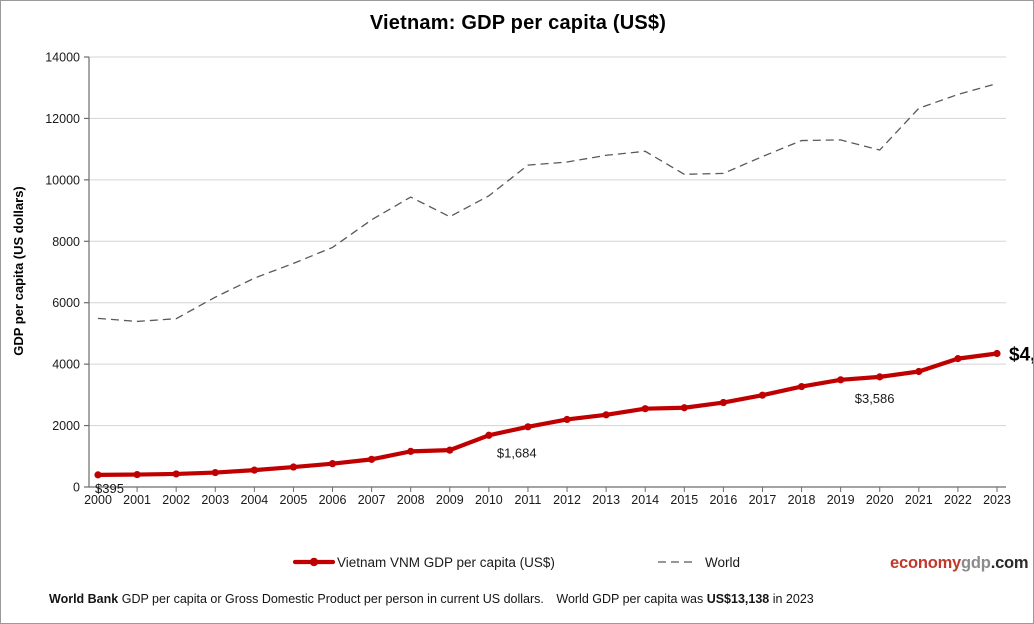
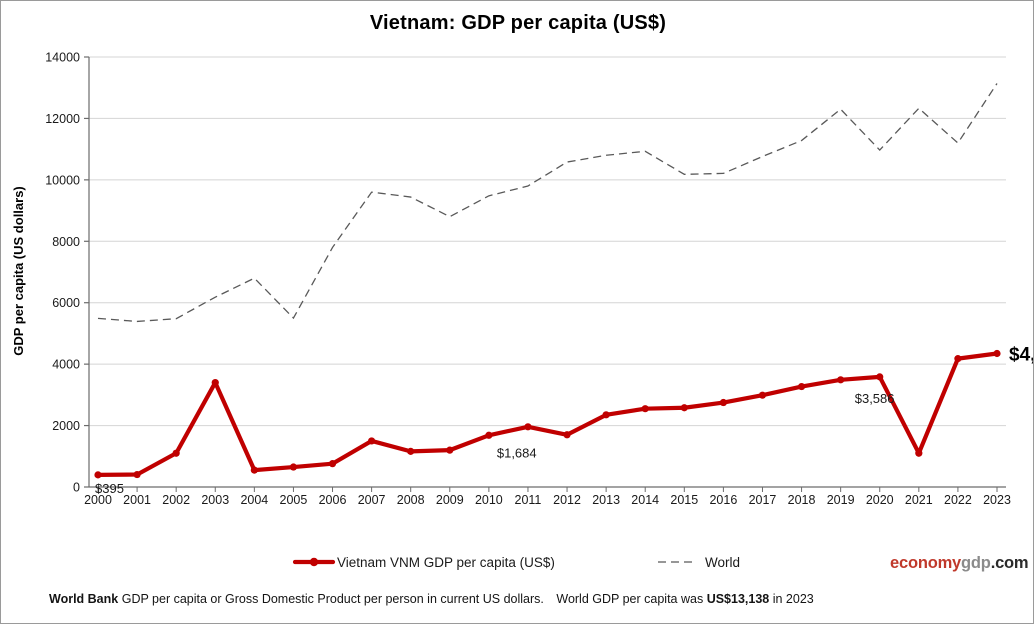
Vietnam VNM GDP per capita (US$)/2002: 400 -> 1100
Vietnam VNM GDP per capita (US$)/2003: 500 -> 3400
World/2005: 7300 -> 5500
Vietnam VNM GDP per capita (US$)/2007: 900 -> 1500
World/2007: 8700 -> 9600
World/2011: 10500 -> 9800
Vietnam VNM GDP per capita (US$)/2012: 2200 -> 1700
World/2019: 11300 -> 12300
Vietnam VNM GDP per capita (US$)/2021: 3800 -> 1100
World/2022: 12800 -> 11200
